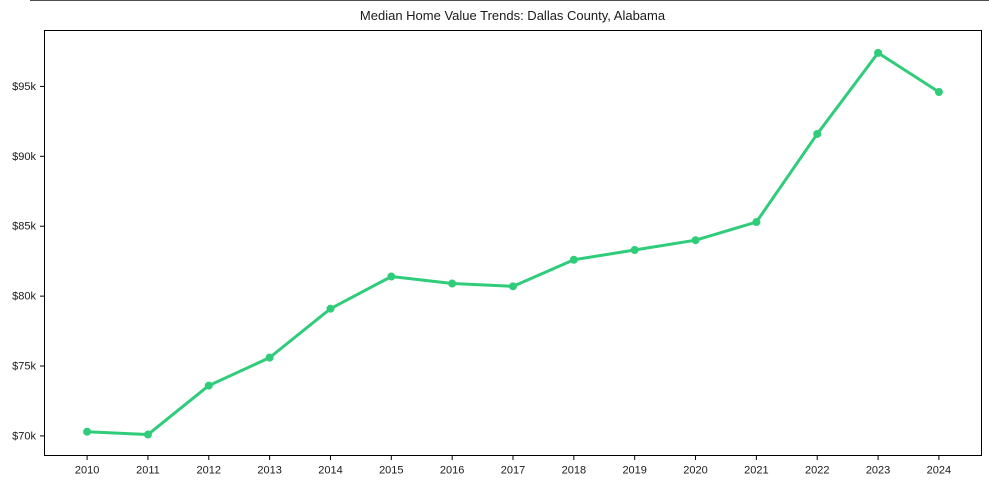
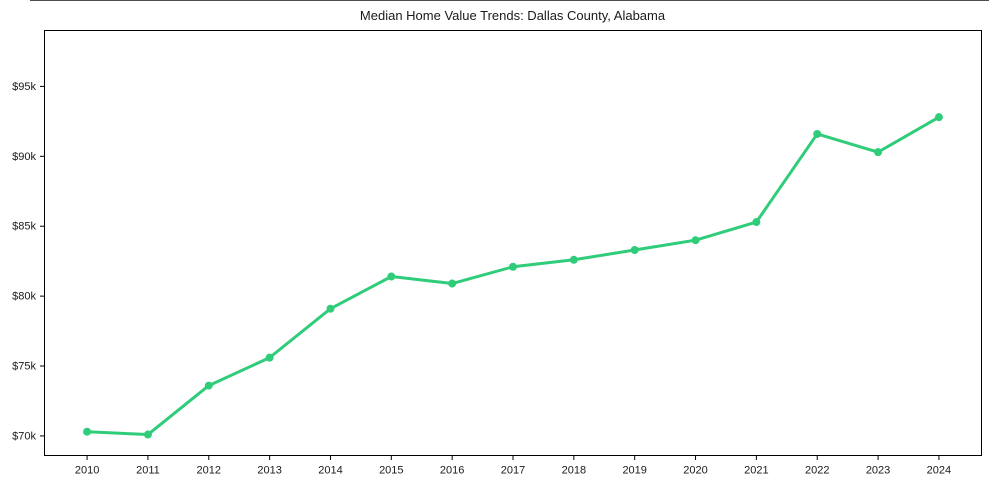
2017: $80.7k -> $82.1k
2023: $97.4k -> $90.3k
2024: $94.6k -> $92.8k
